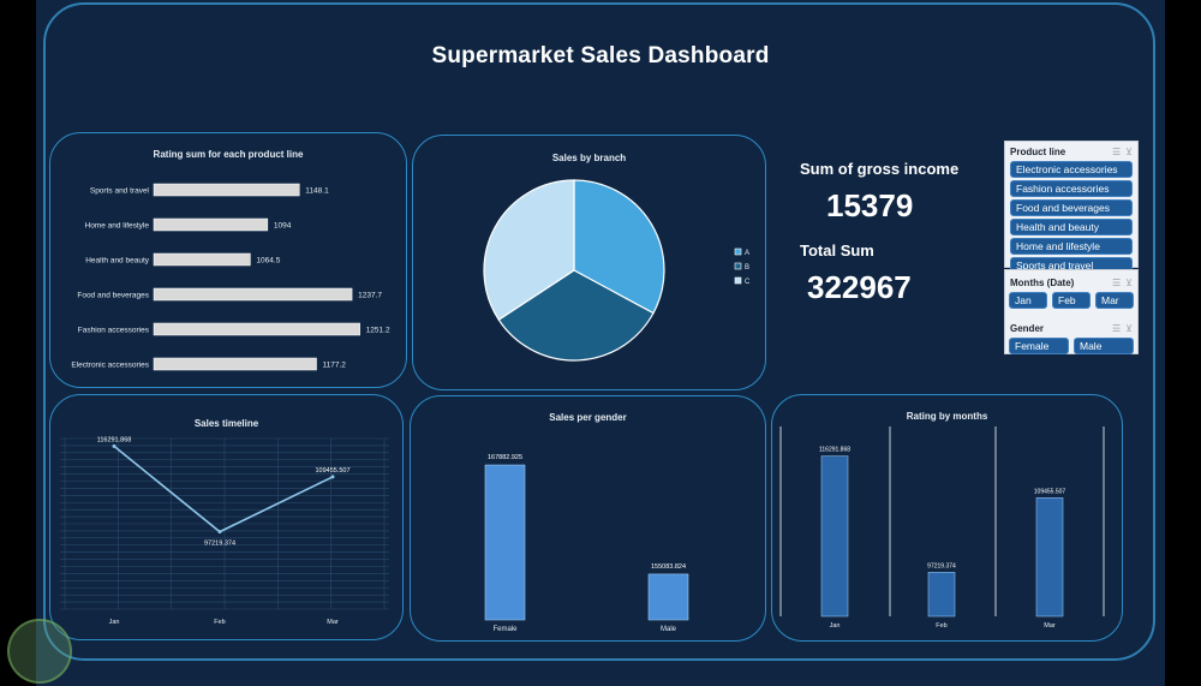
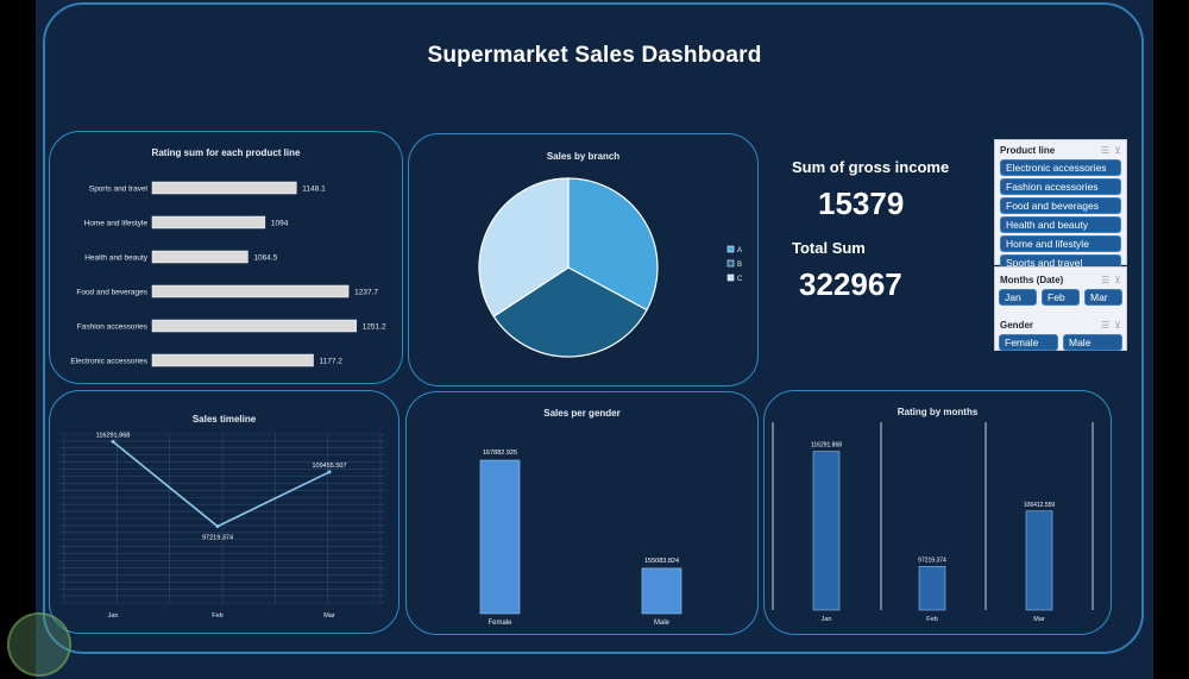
Rating by months/Mar: 109455.507 -> 106412.559
